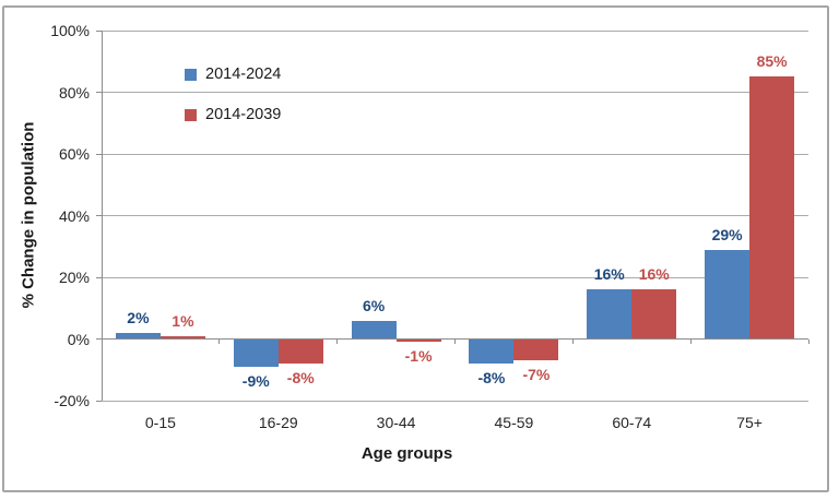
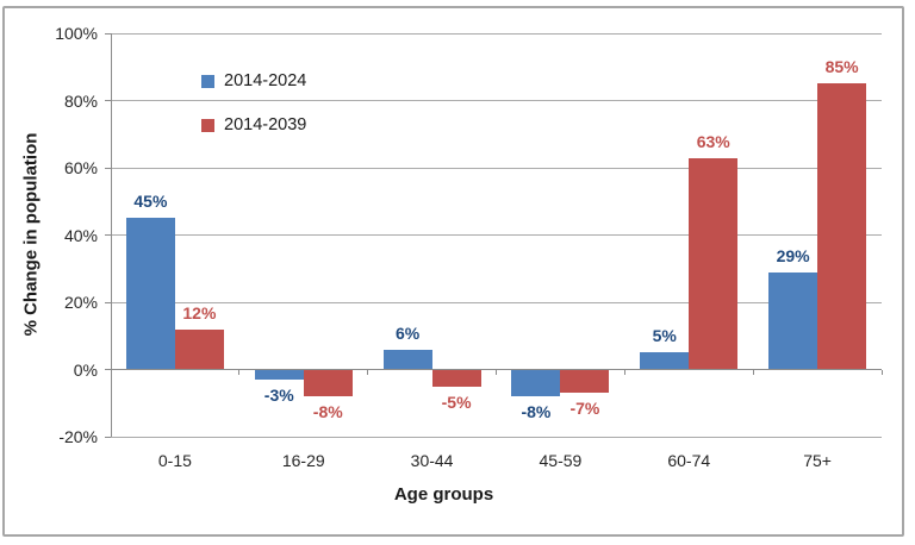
2014-2024/0-15: 2% -> 45%
2014-2039/0-15: 1% -> 12%
2014-2024/16-29: -9% -> -3%
2014-2039/30-44: -1% -> -5%
2014-2024/60-74: 16% -> 5%
2014-2039/60-74: 16% -> 63%
